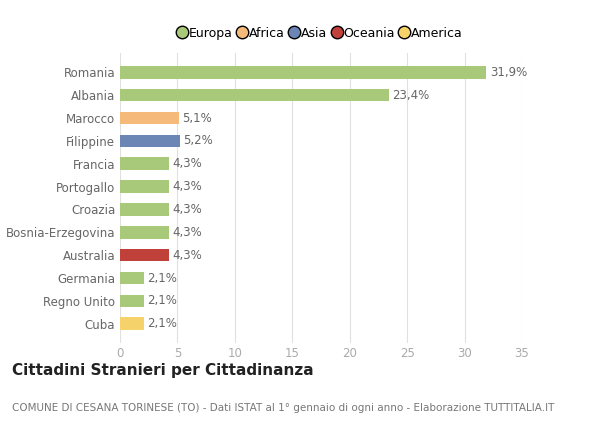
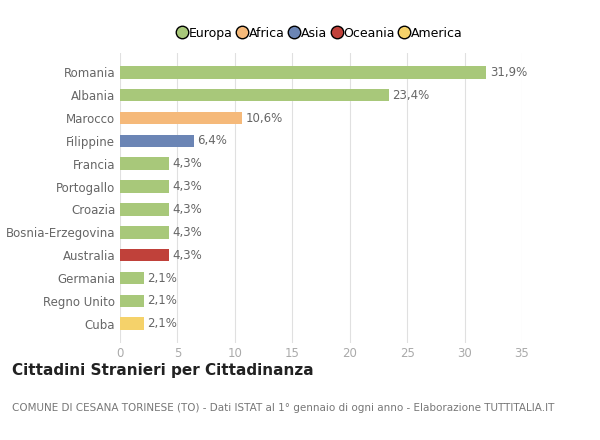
Marocco: 5,1% -> 10,6%
Filippine: 5,2% -> 6,4%
